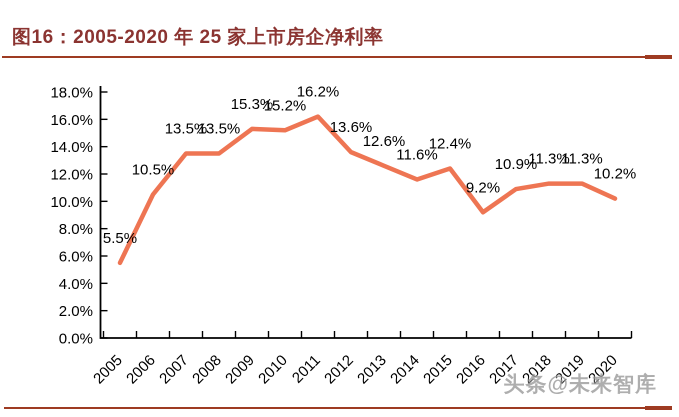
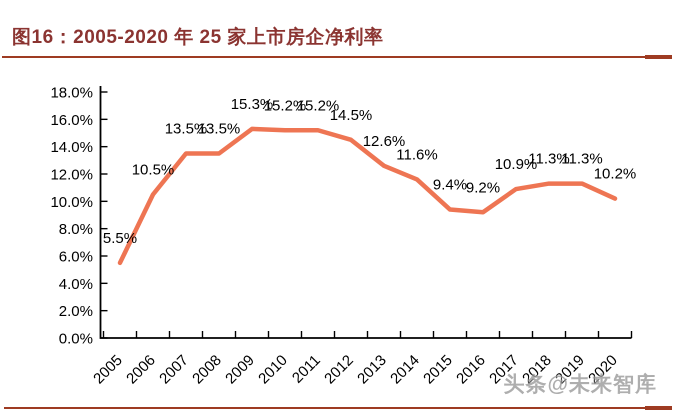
2011: 16.2% -> 15.2%
2012: 13.6% -> 14.5%
2015: 12.4% -> 9.4%
